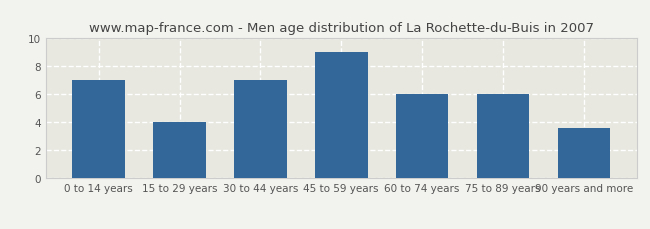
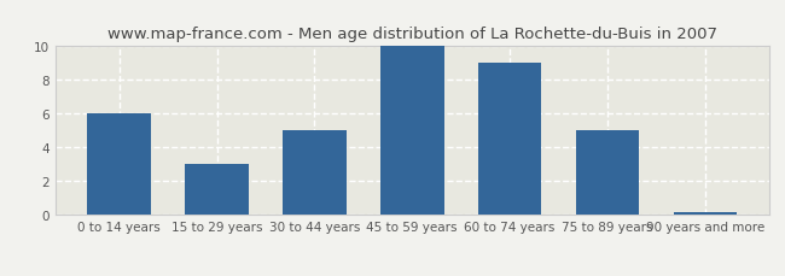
0 to 14 years: 7.0 -> 6.0
15 to 29 years: 4.0 -> 3.0
30 to 44 years: 7.0 -> 5.0
45 to 59 years: 9.0 -> 10.0
60 to 74 years: 6.0 -> 9.0
75 to 89 years: 6.0 -> 5.0
90 years and more: 3.6 -> 0.1
